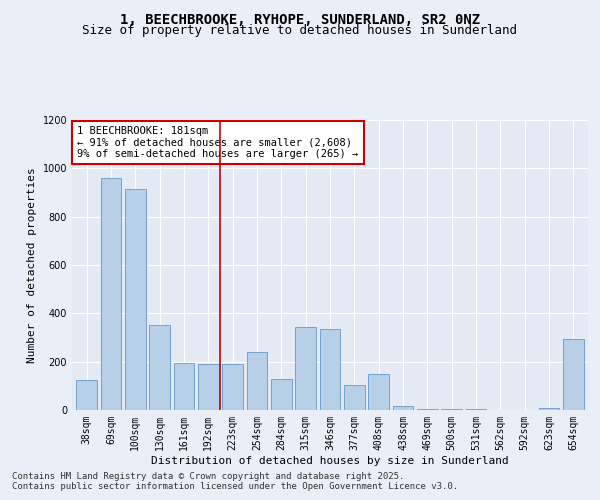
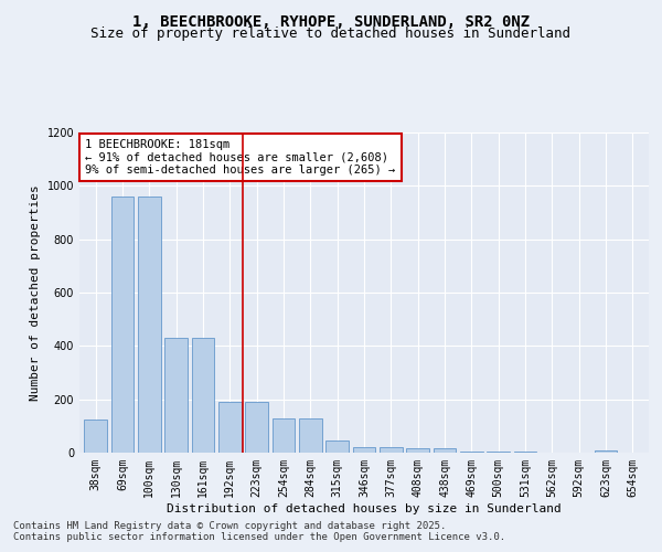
100sqm: 915 -> 960
130sqm: 350 -> 430
161sqm: 195 -> 430
254sqm: 240 -> 130
315sqm: 345 -> 45
346sqm: 335 -> 20
377sqm: 105 -> 20
408sqm: 150 -> 15
654sqm: 295 -> 2
